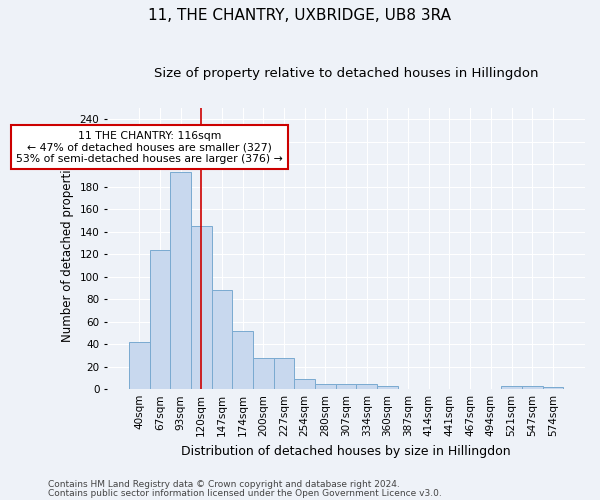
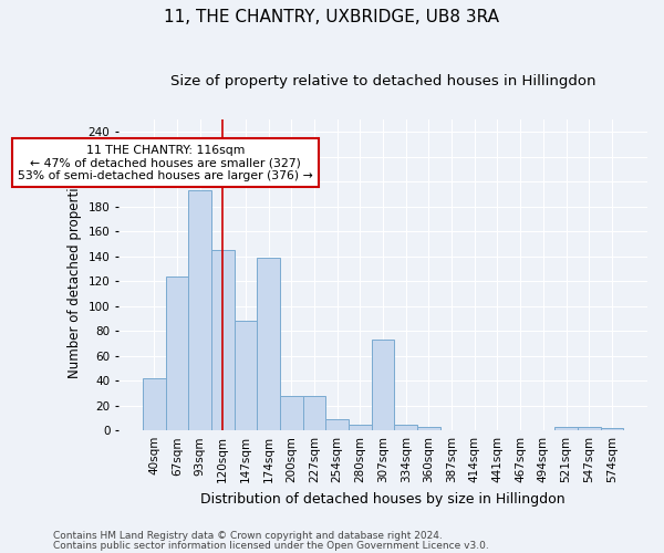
174sqm: 52 -> 139
307sqm: 5 -> 73
